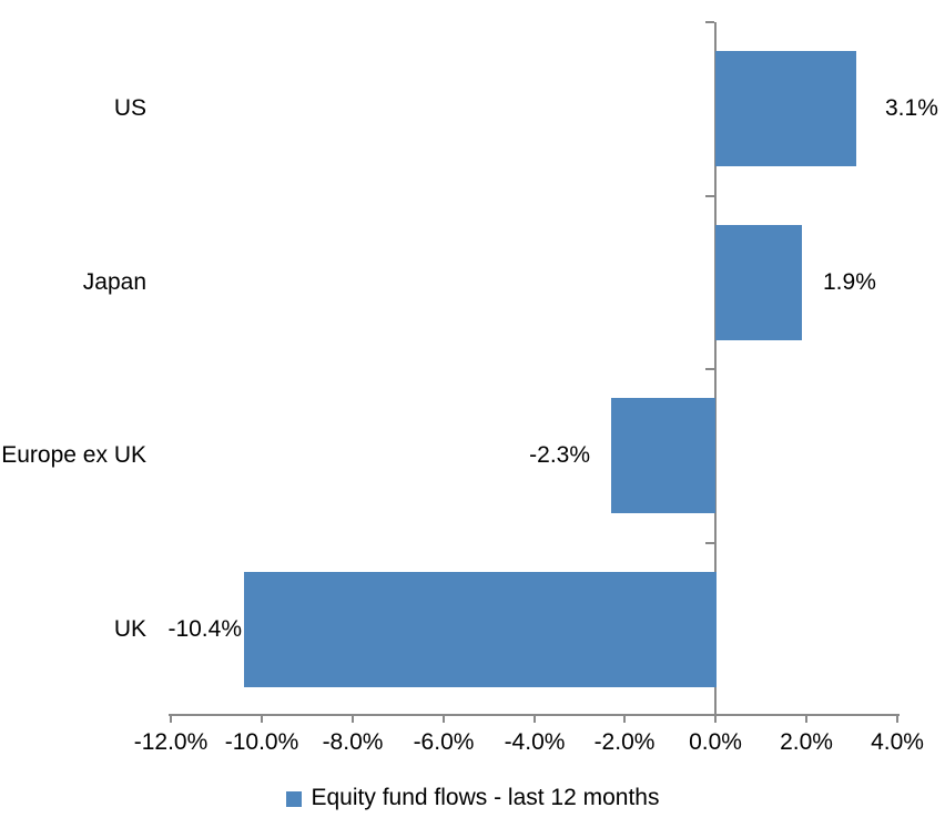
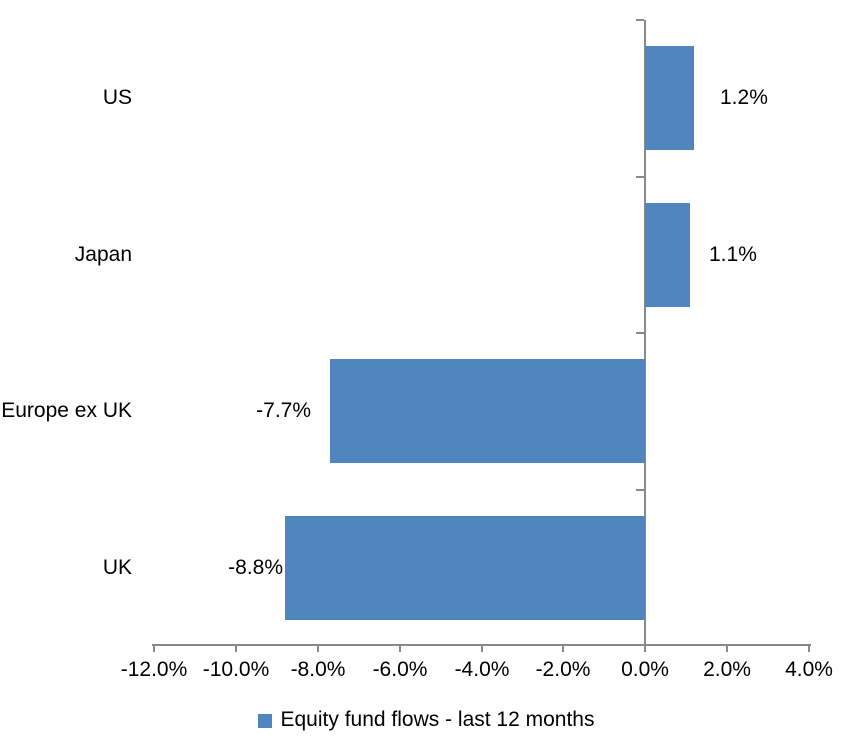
US: 3.1% -> 1.2%
Japan: 1.9% -> 1.1%
Europe ex UK: -2.3% -> -7.7%
UK: -10.4% -> -8.8%
